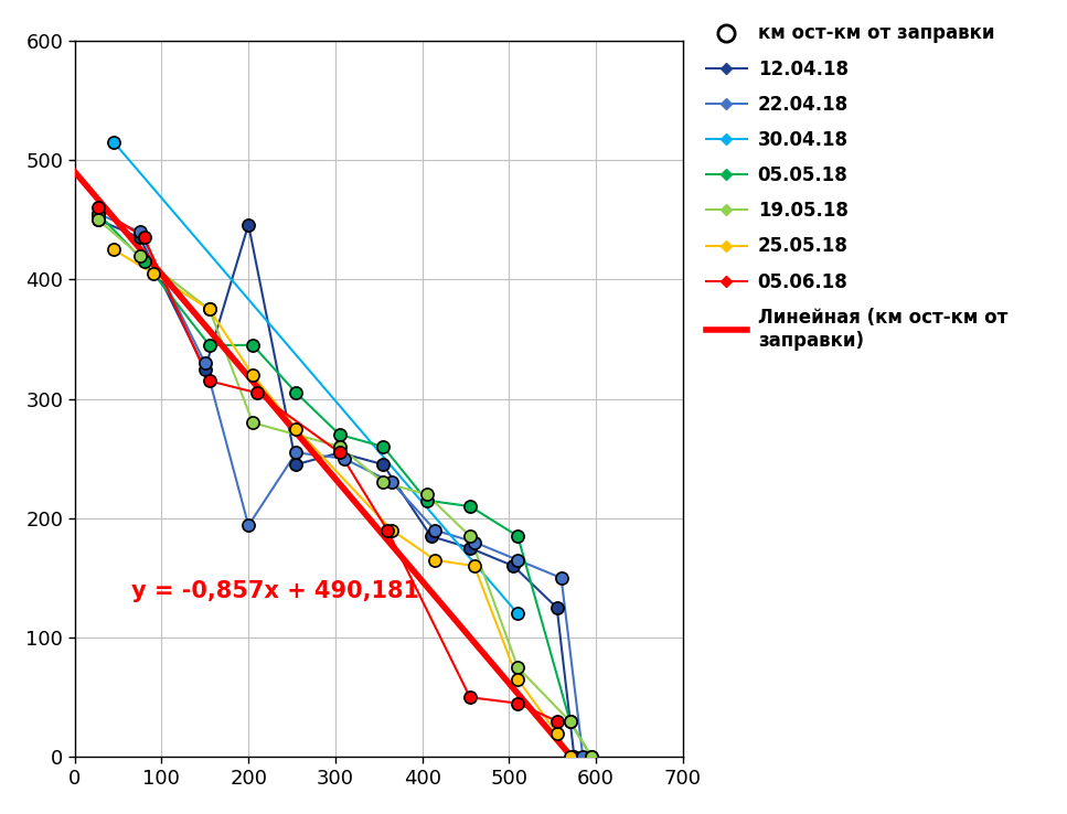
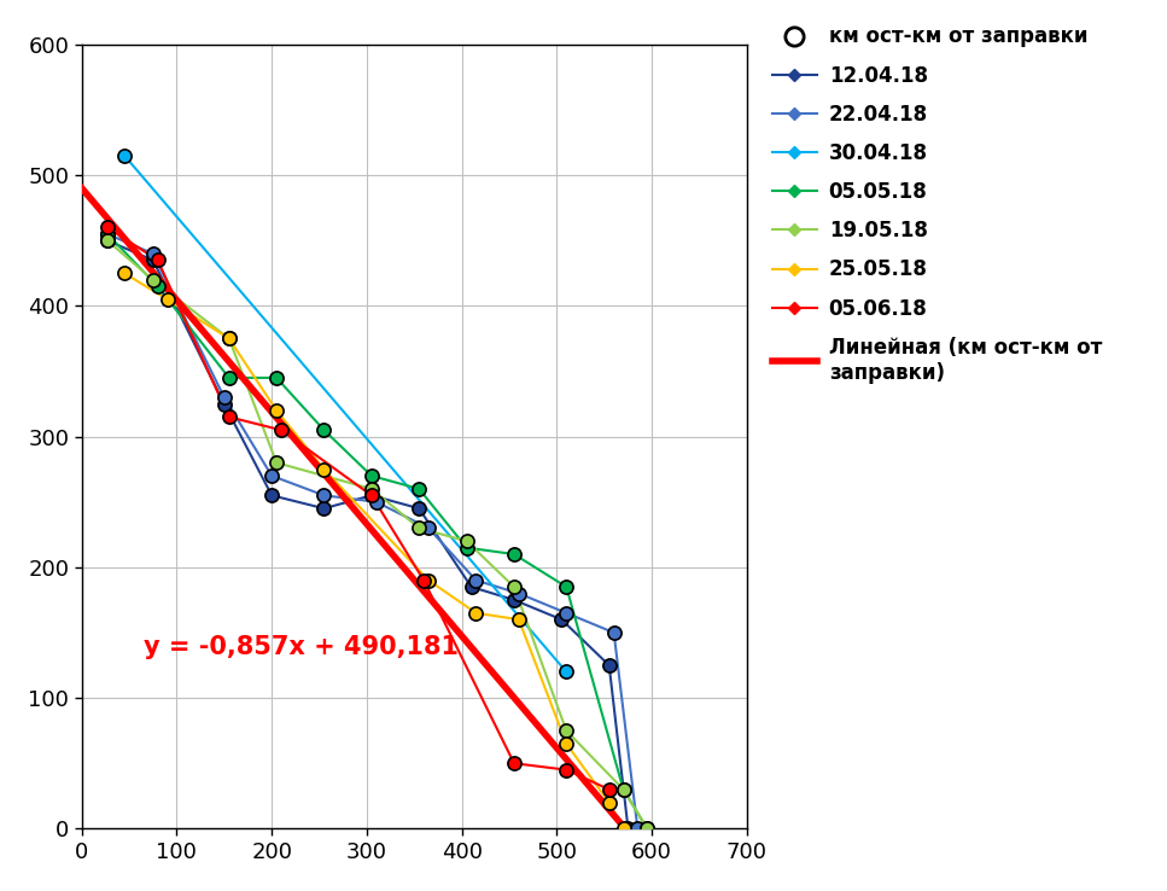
12.04.18/200: 446 -> 255
22.04.18/200: 194 -> 270
